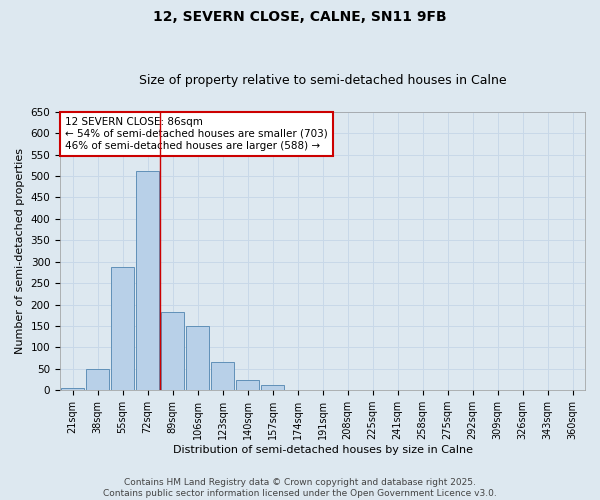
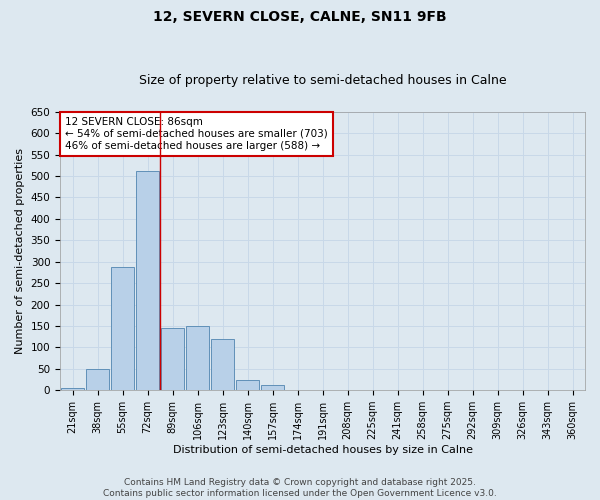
89sqm: 183 -> 145
123sqm: 67 -> 120
